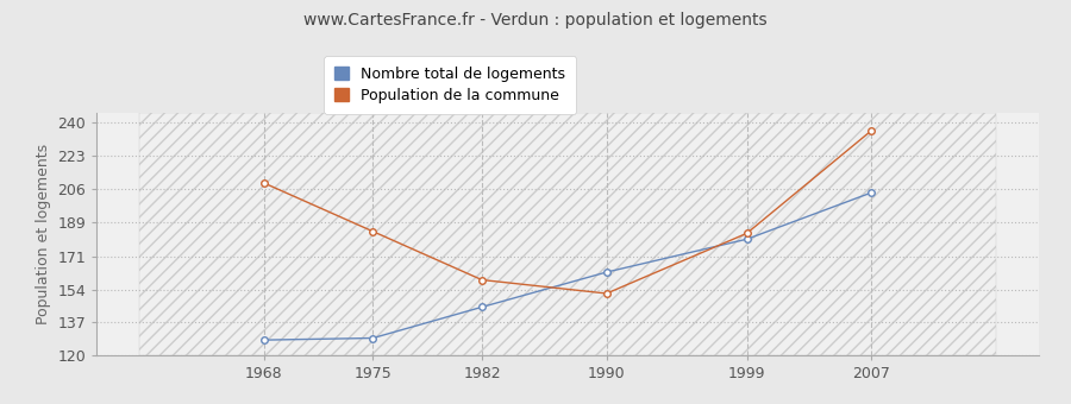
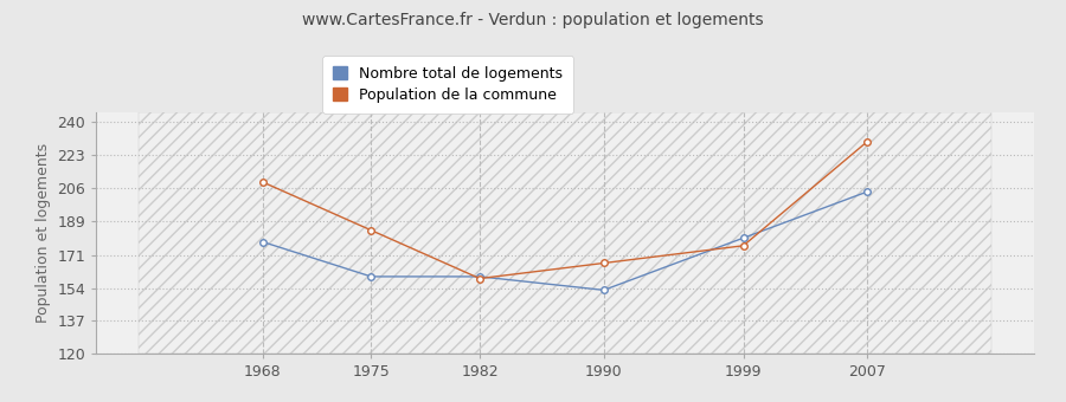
Nombre total de logements/1968: 128 -> 178
Nombre total de logements/1975: 129 -> 160
Nombre total de logements/1982: 145 -> 160
Nombre total de logements/1990: 163 -> 153
Population de la commune/1990: 152 -> 167
Population de la commune/1999: 183 -> 176
Population de la commune/2007: 236 -> 230
